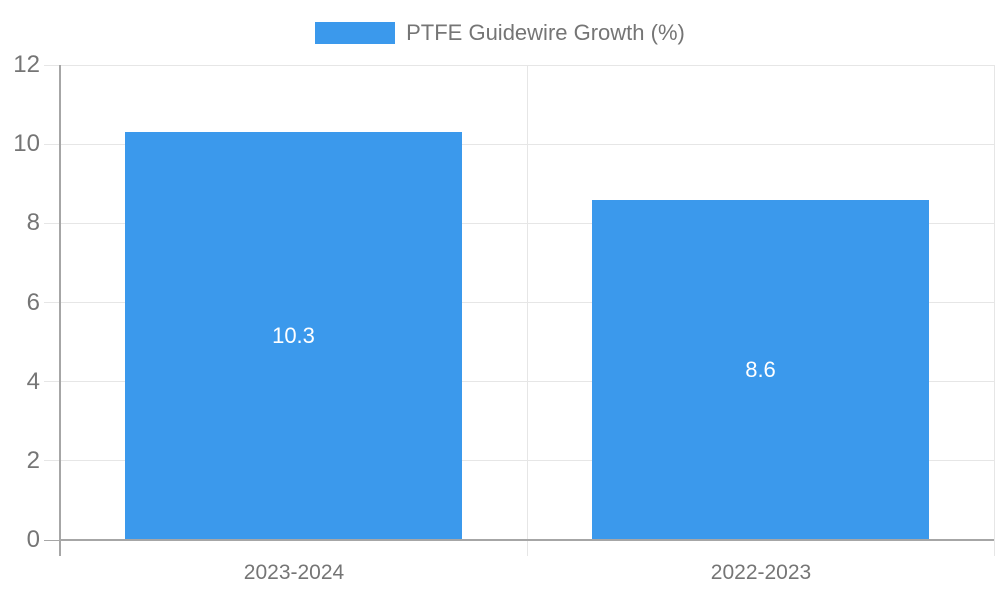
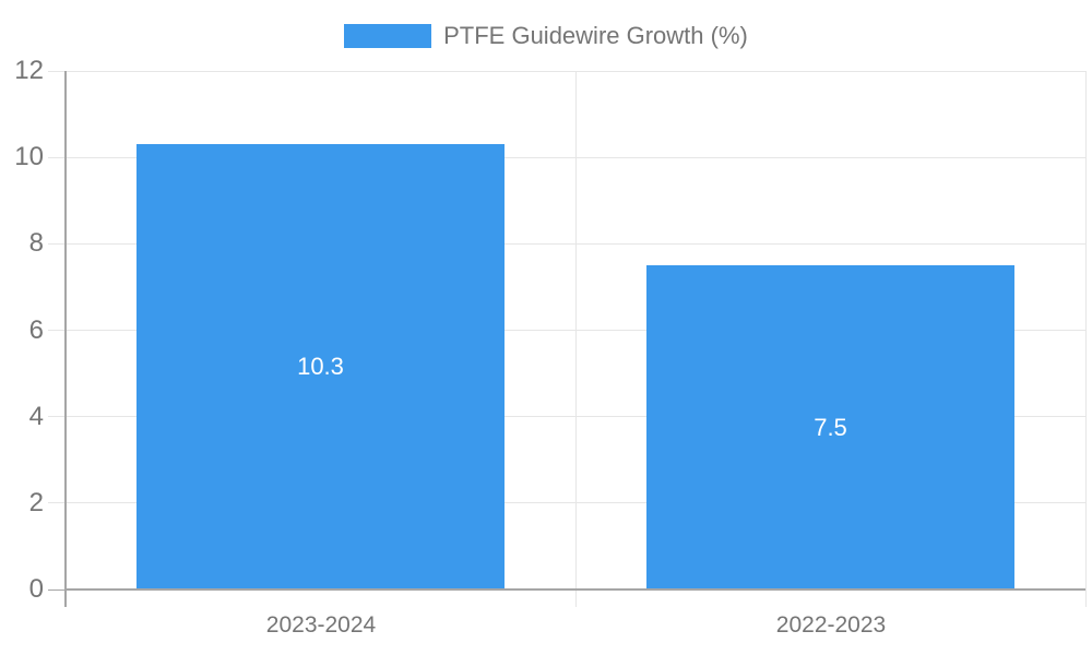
2022-2023: 8.6 -> 7.5
